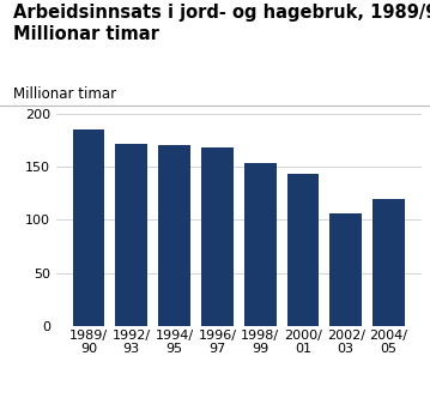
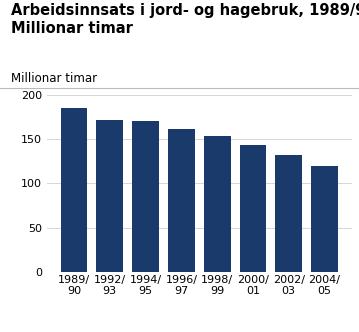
1996/ 97: 168 -> 161
2002/ 03: 106 -> 132
